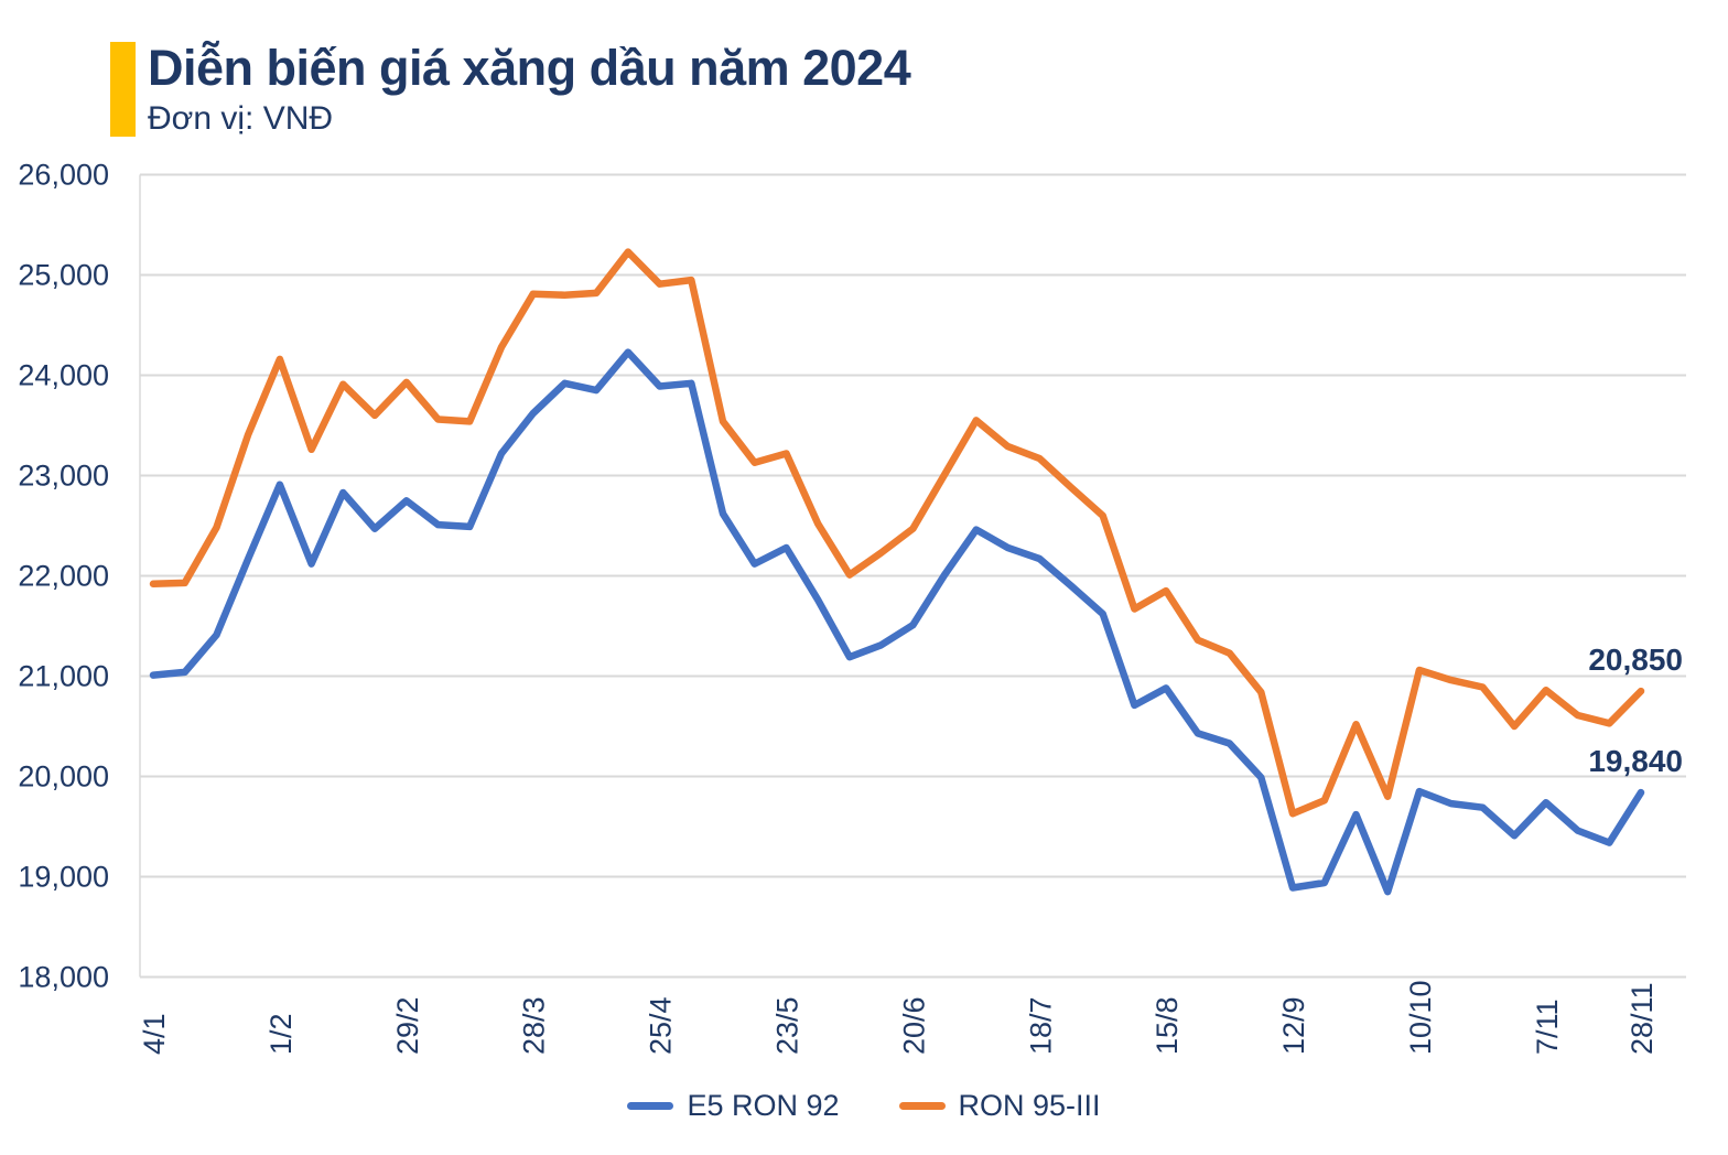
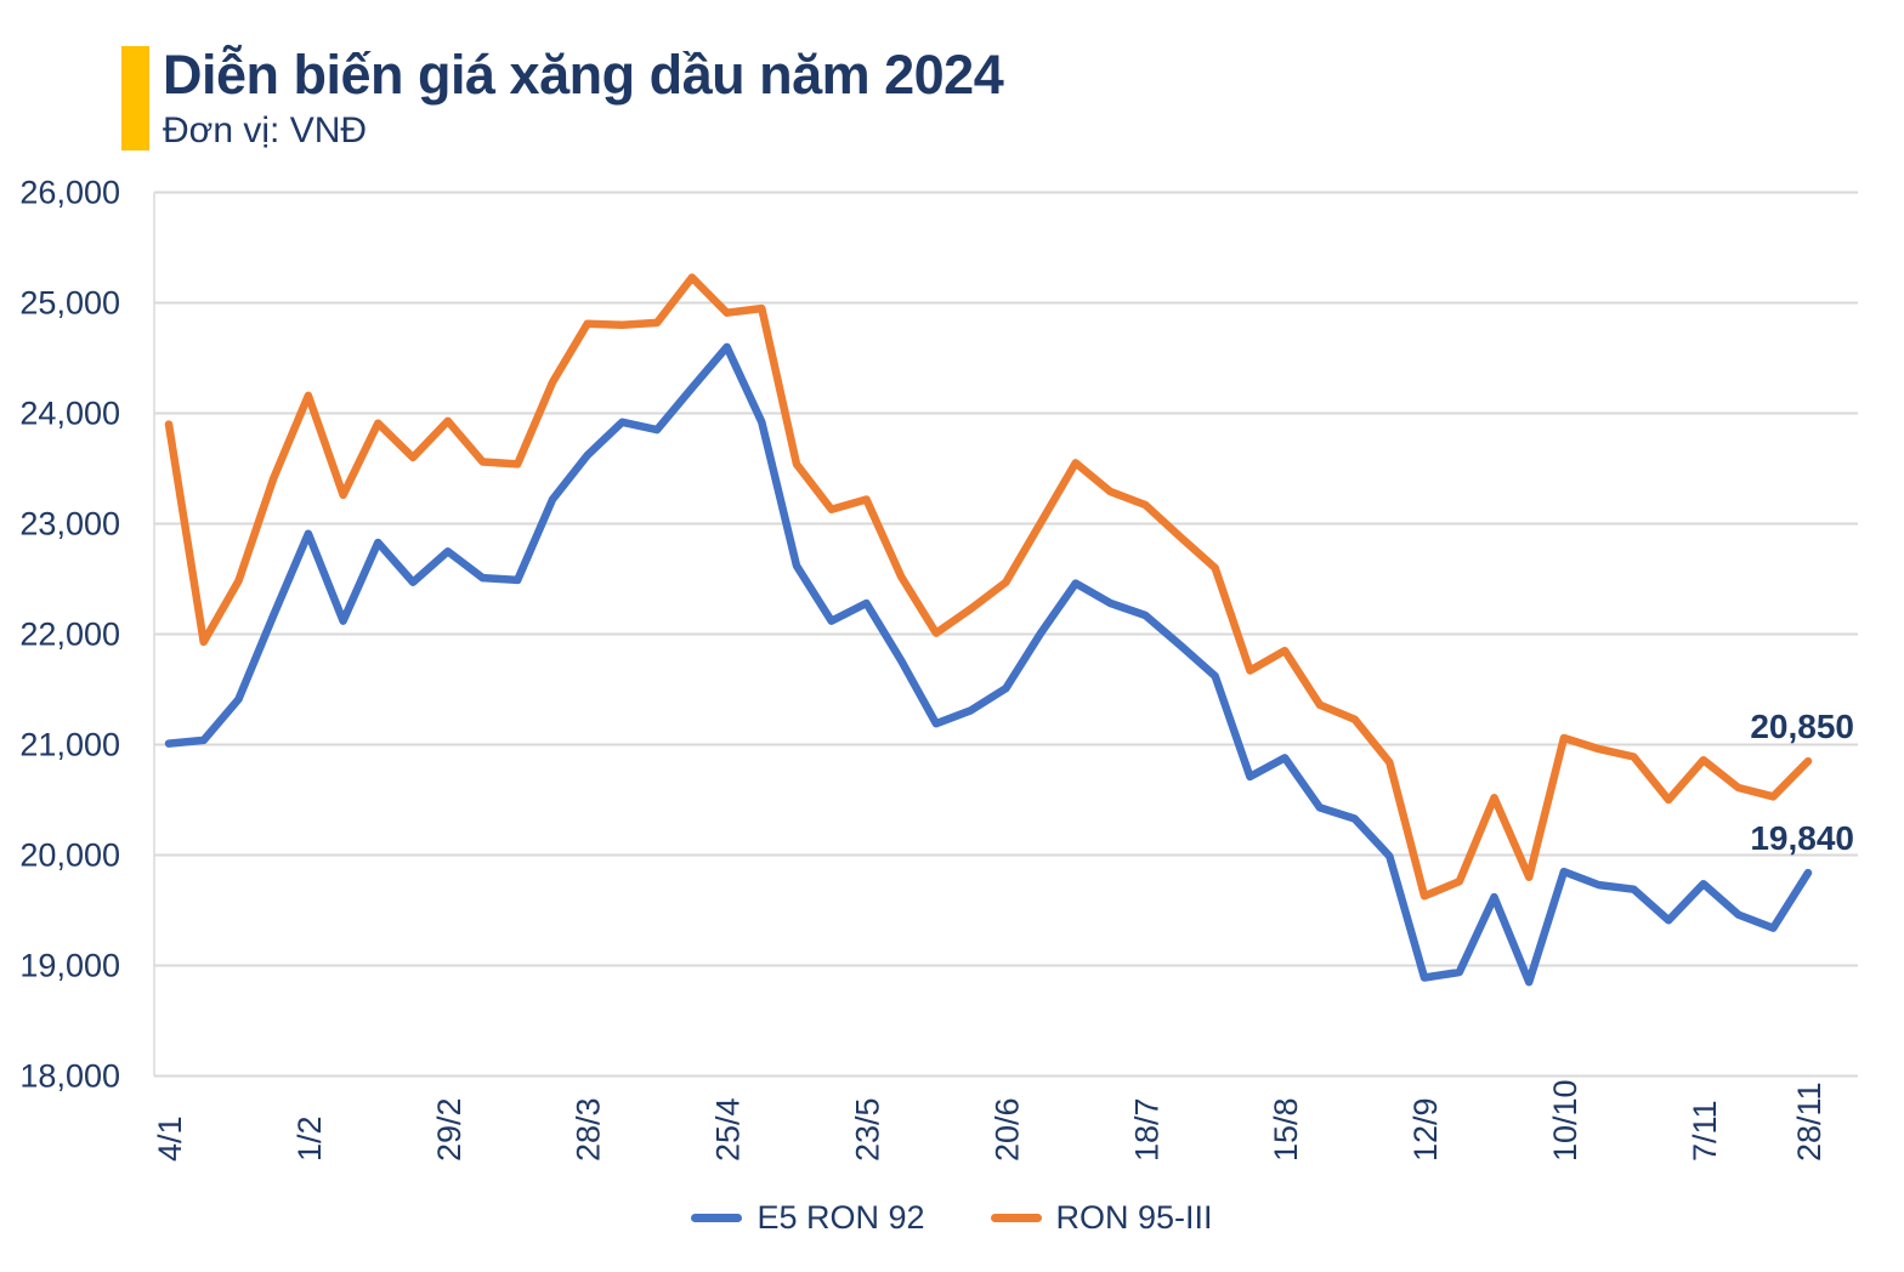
RON 95-III/4/1: 21900 -> 23900
E5 RON 92/25/4: 23900 -> 24600
